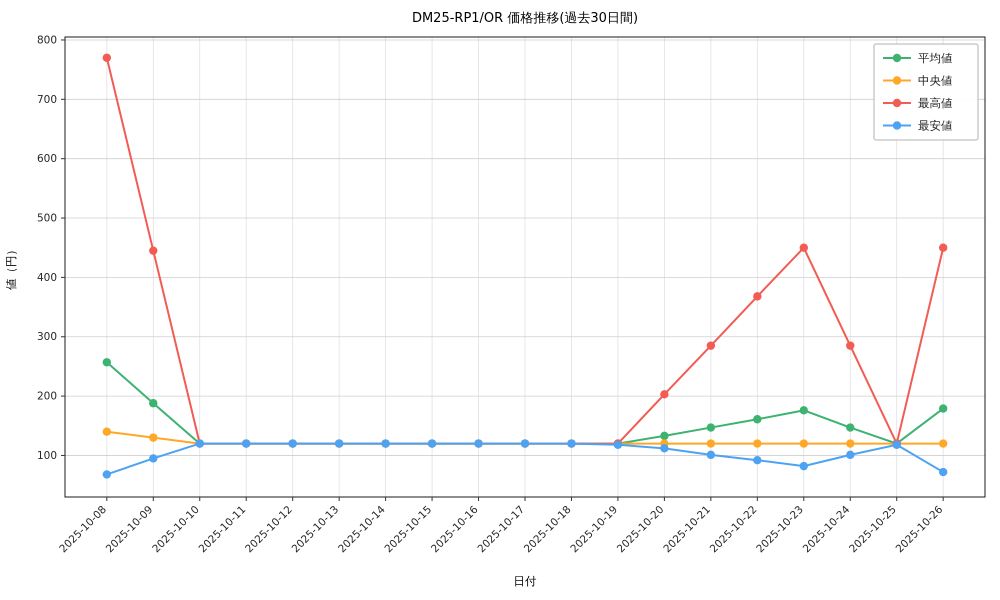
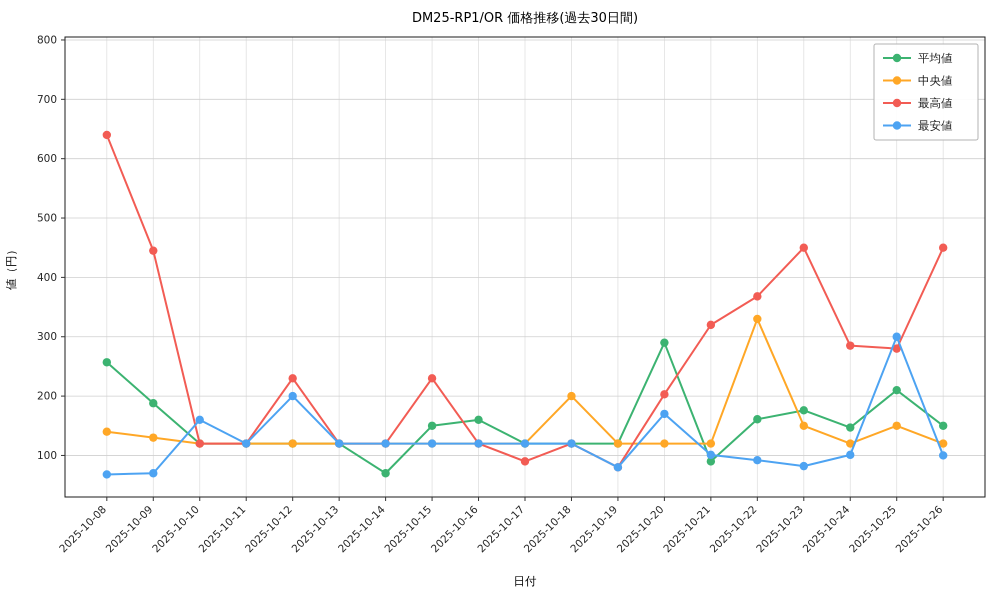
最高値/2025-10-08: 770 -> 640
最安値/2025-10-09: 100 -> 70
最安値/2025-10-10: 120 -> 160
最高値/2025-10-12: 120 -> 230
最安値/2025-10-12: 120 -> 200
平均値/2025-10-14: 120 -> 70
平均値/2025-10-15: 120 -> 150
最高値/2025-10-15: 120 -> 230
平均値/2025-10-16: 120 -> 160
最高値/2025-10-17: 120 -> 90
中央値/2025-10-18: 120 -> 200
最高値/2025-10-19: 120 -> 80
最安値/2025-10-19: 120 -> 80
平均値/2025-10-20: 130 -> 290
最安値/2025-10-20: 110 -> 170
平均値/2025-10-21: 150 -> 90
最高値/2025-10-21: 280 -> 320
中央値/2025-10-22: 120 -> 330
中央値/2025-10-23: 120 -> 150
平均値/2025-10-25: 120 -> 210
中央値/2025-10-25: 120 -> 150
最高値/2025-10-25: 120 -> 280
最安値/2025-10-25: 120 -> 300
平均値/2025-10-26: 180 -> 150
最安値/2025-10-26: 70 -> 100
